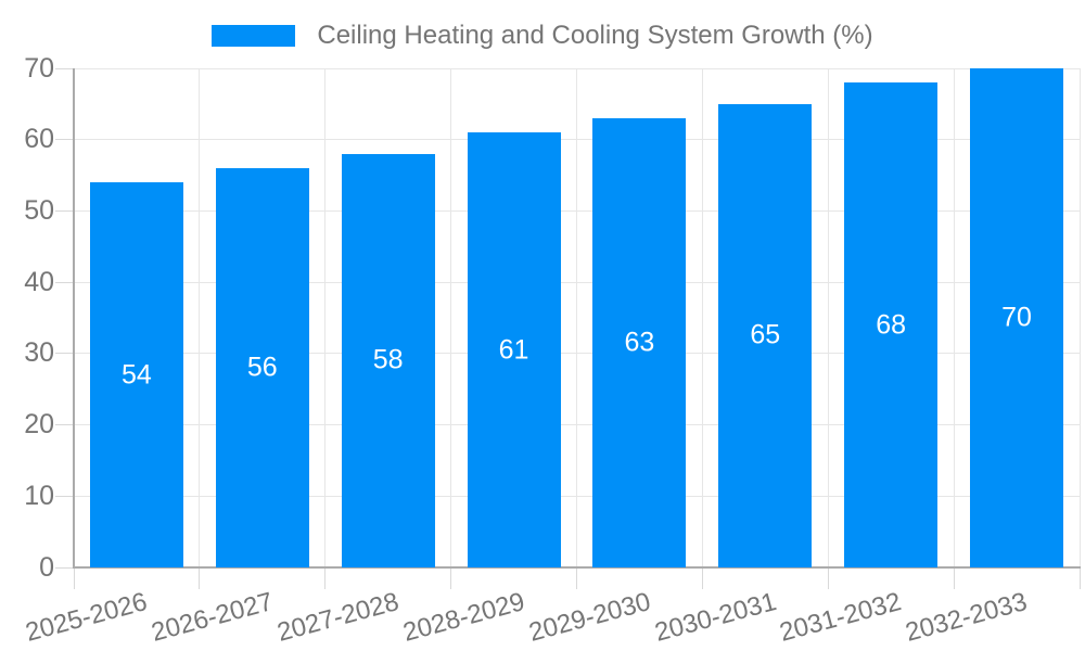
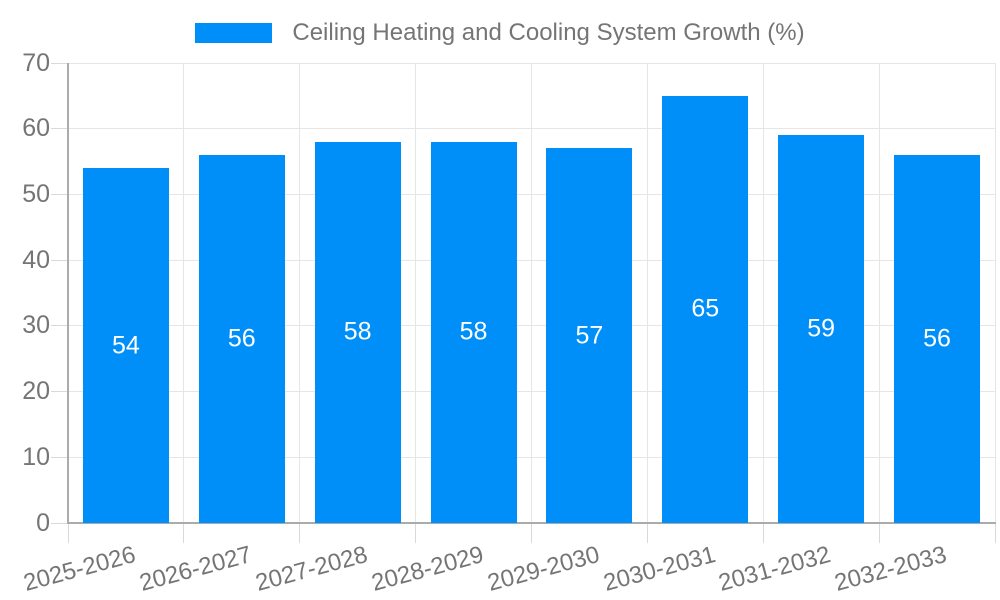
2028-2029: 61 -> 58
2029-2030: 63 -> 57
2031-2032: 68 -> 59
2032-2033: 70 -> 56
